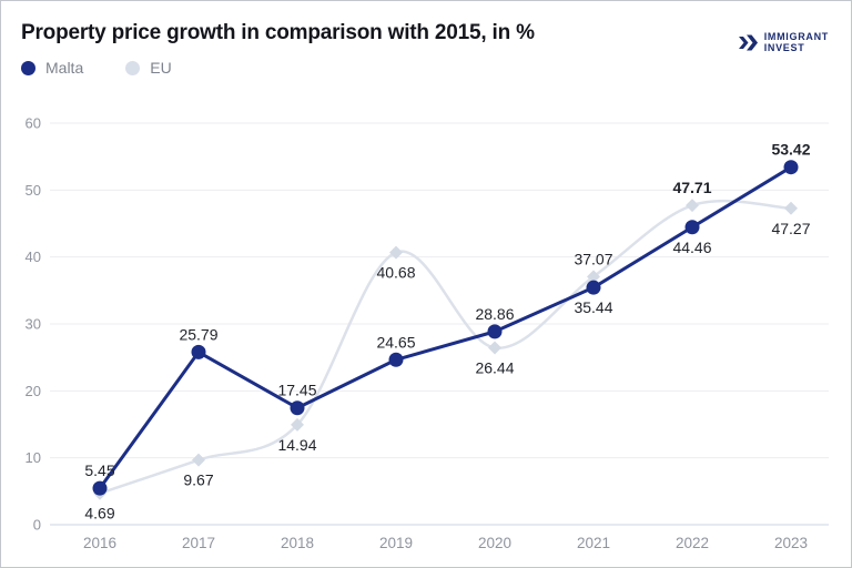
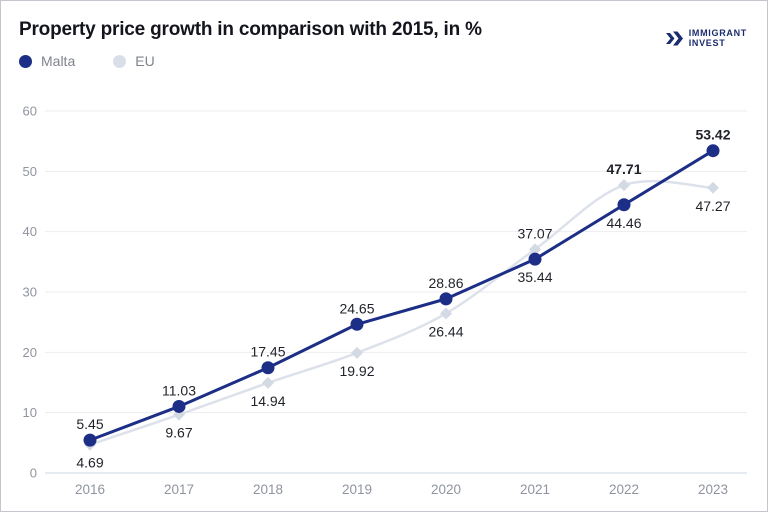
Malta/2017: 25.79 -> 11.03
EU/2019: 40.68 -> 19.92
